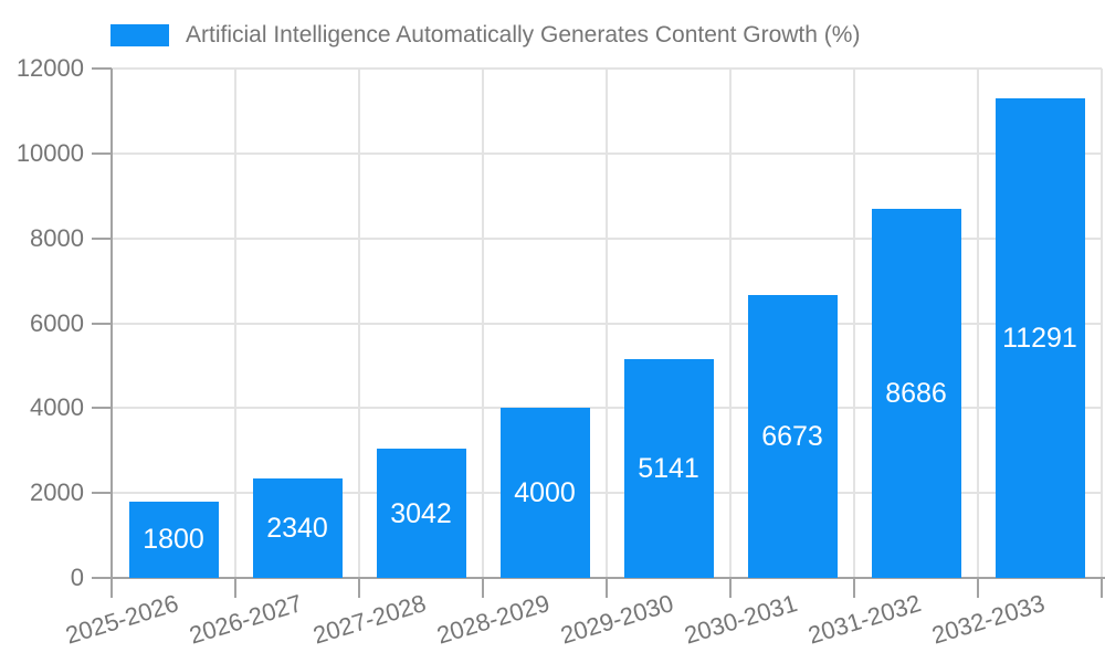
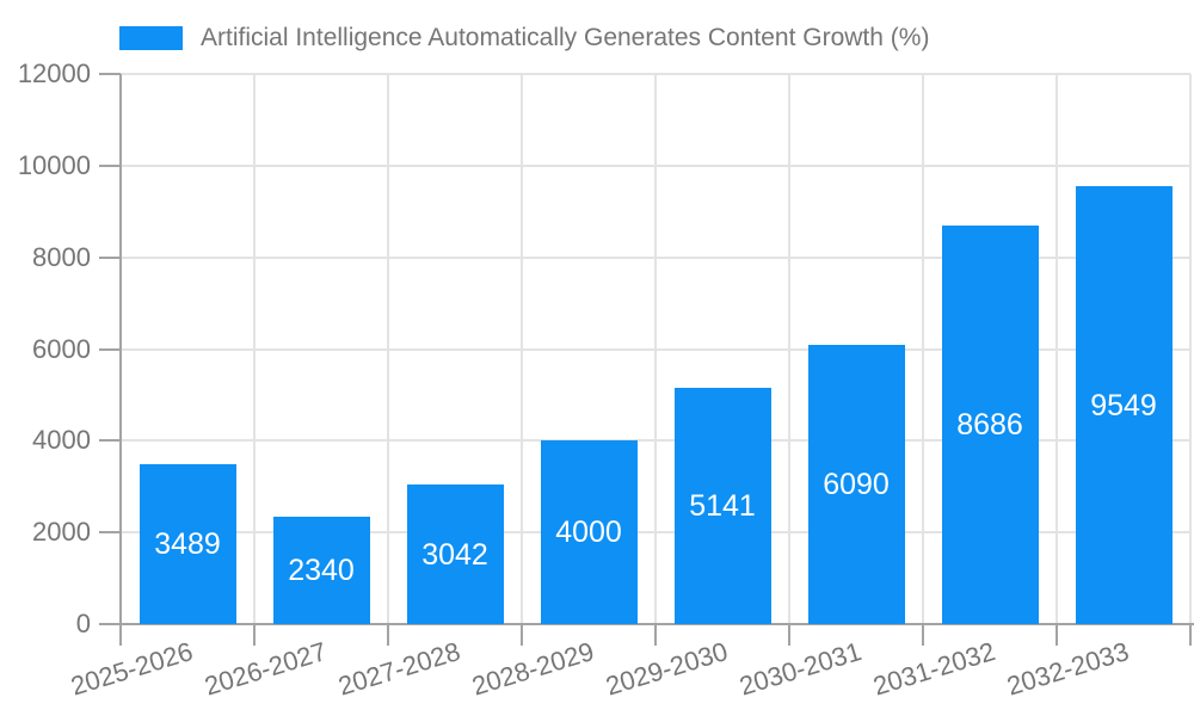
2025-2026: 1800 -> 3489
2030-2031: 6673 -> 6090
2032-2033: 11291 -> 9549
